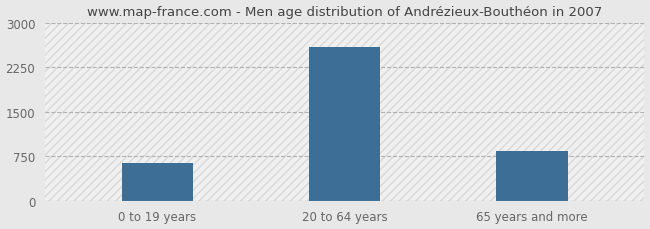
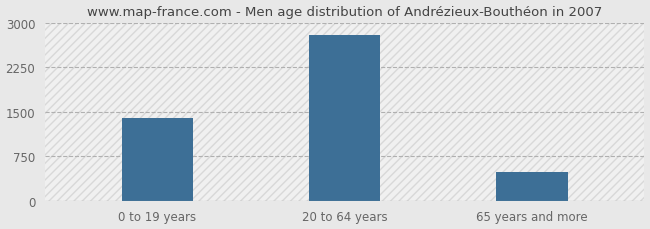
0 to 19 years: 640 -> 1400
20 to 64 years: 2600 -> 2800
65 years and more: 840 -> 480
